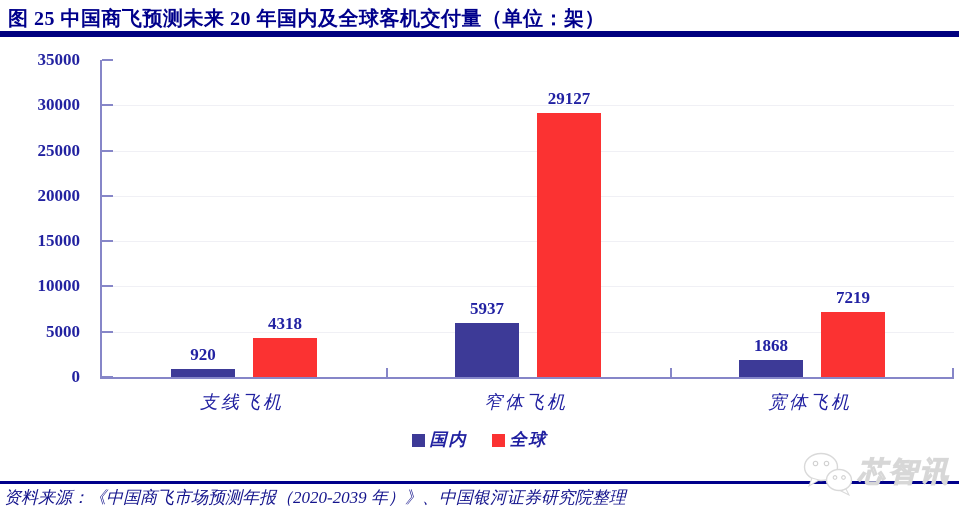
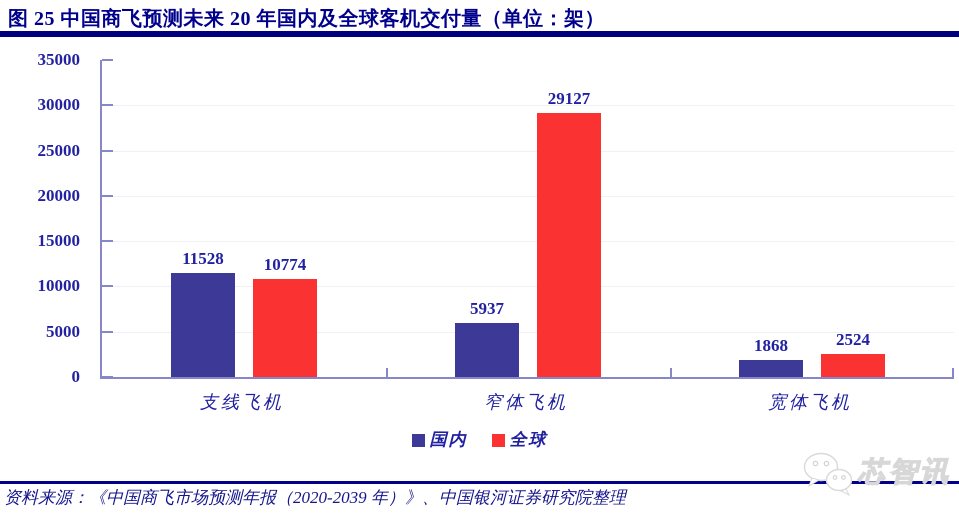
国内/支线飞机: 920 -> 11528
全球/支线飞机: 4318 -> 10774
全球/宽体飞机: 7219 -> 2524
